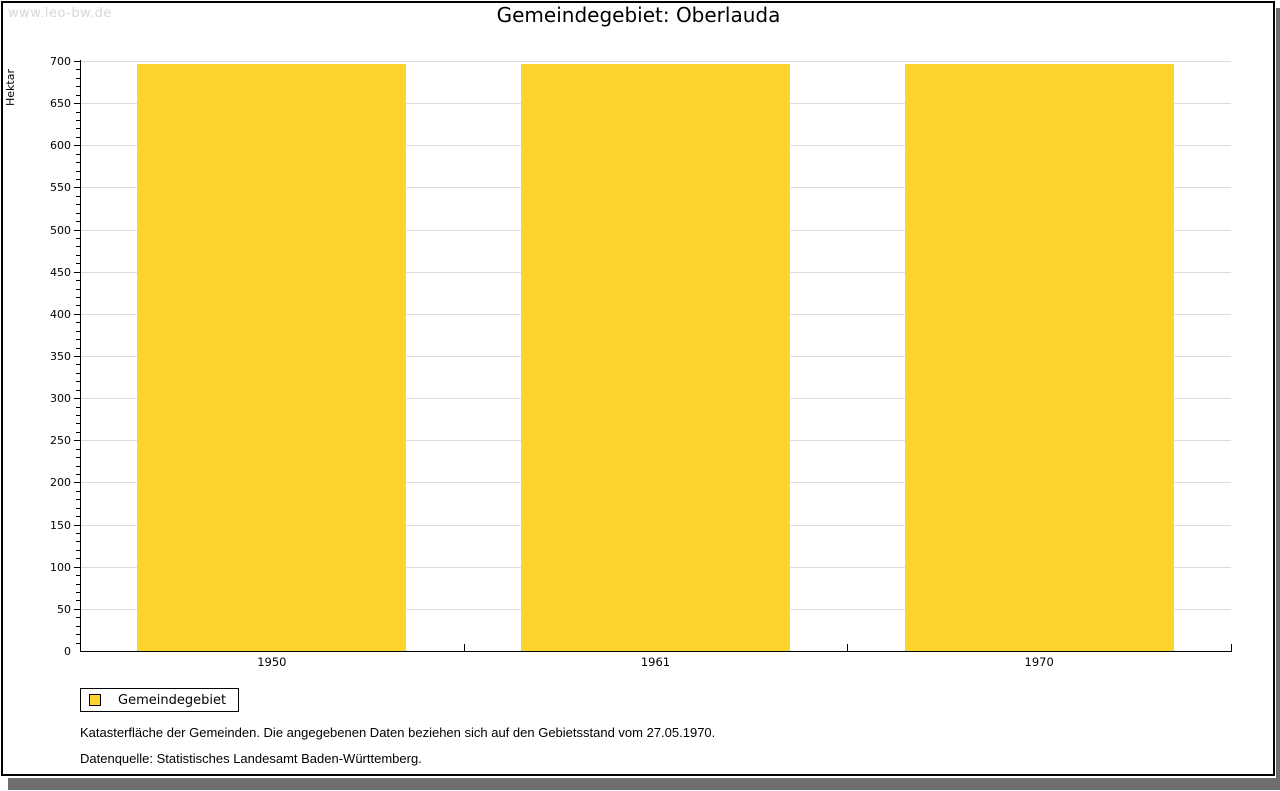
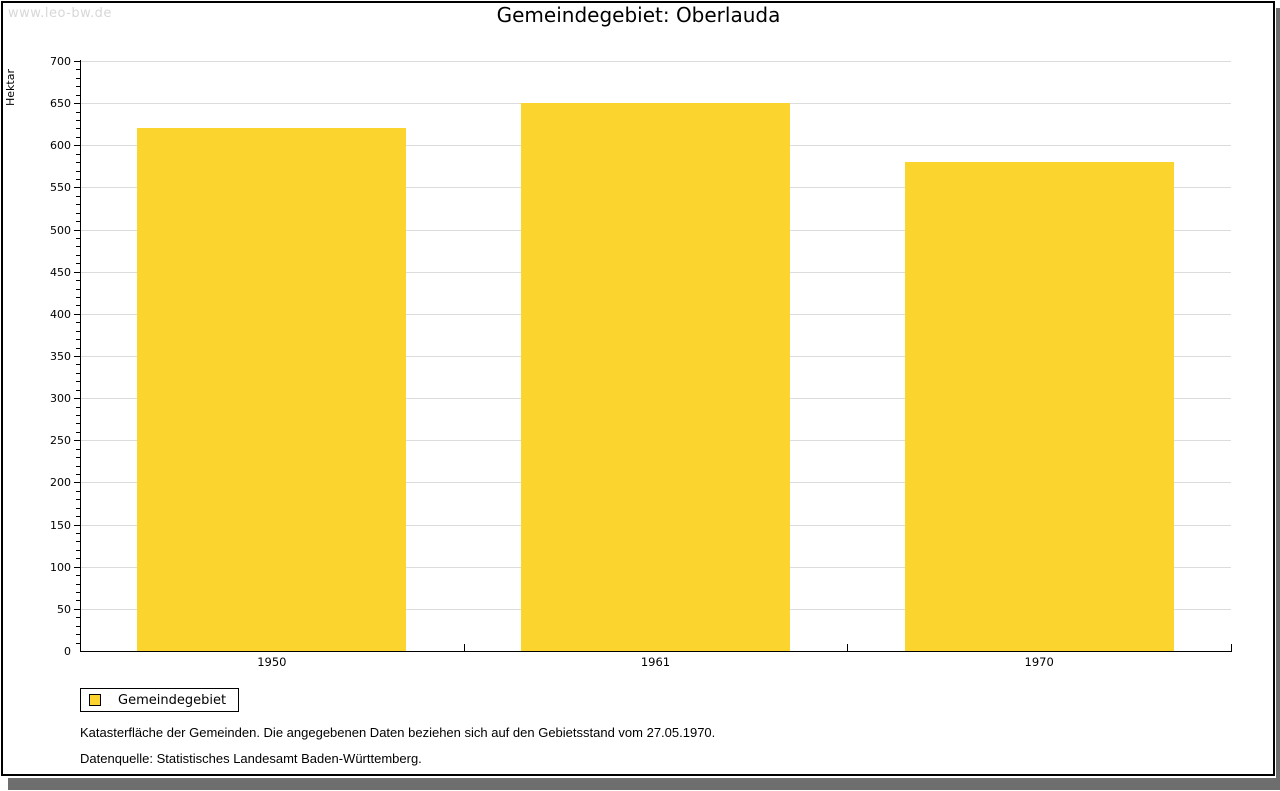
1950: 700 -> 620
1961: 700 -> 650
1970: 700 -> 580
